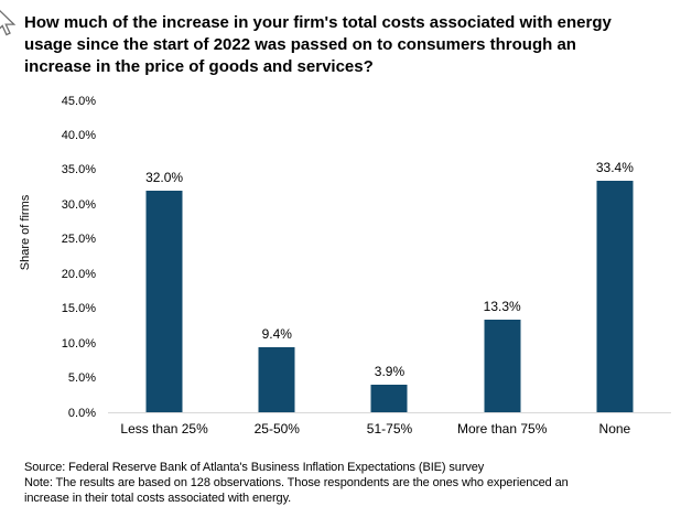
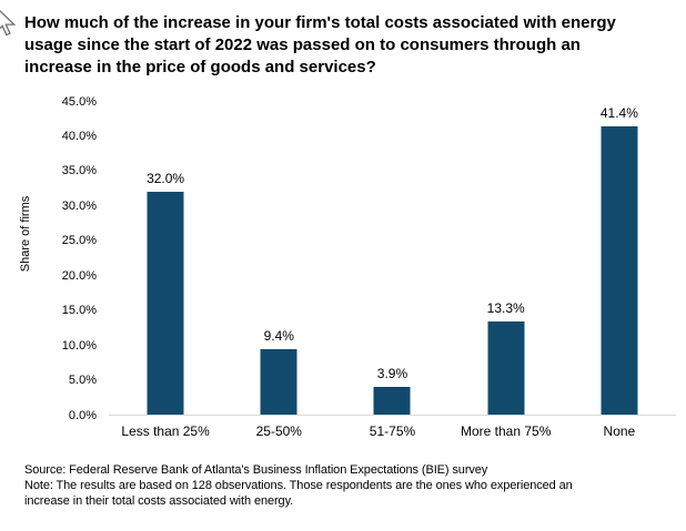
None: 33.4% -> 41.4%
